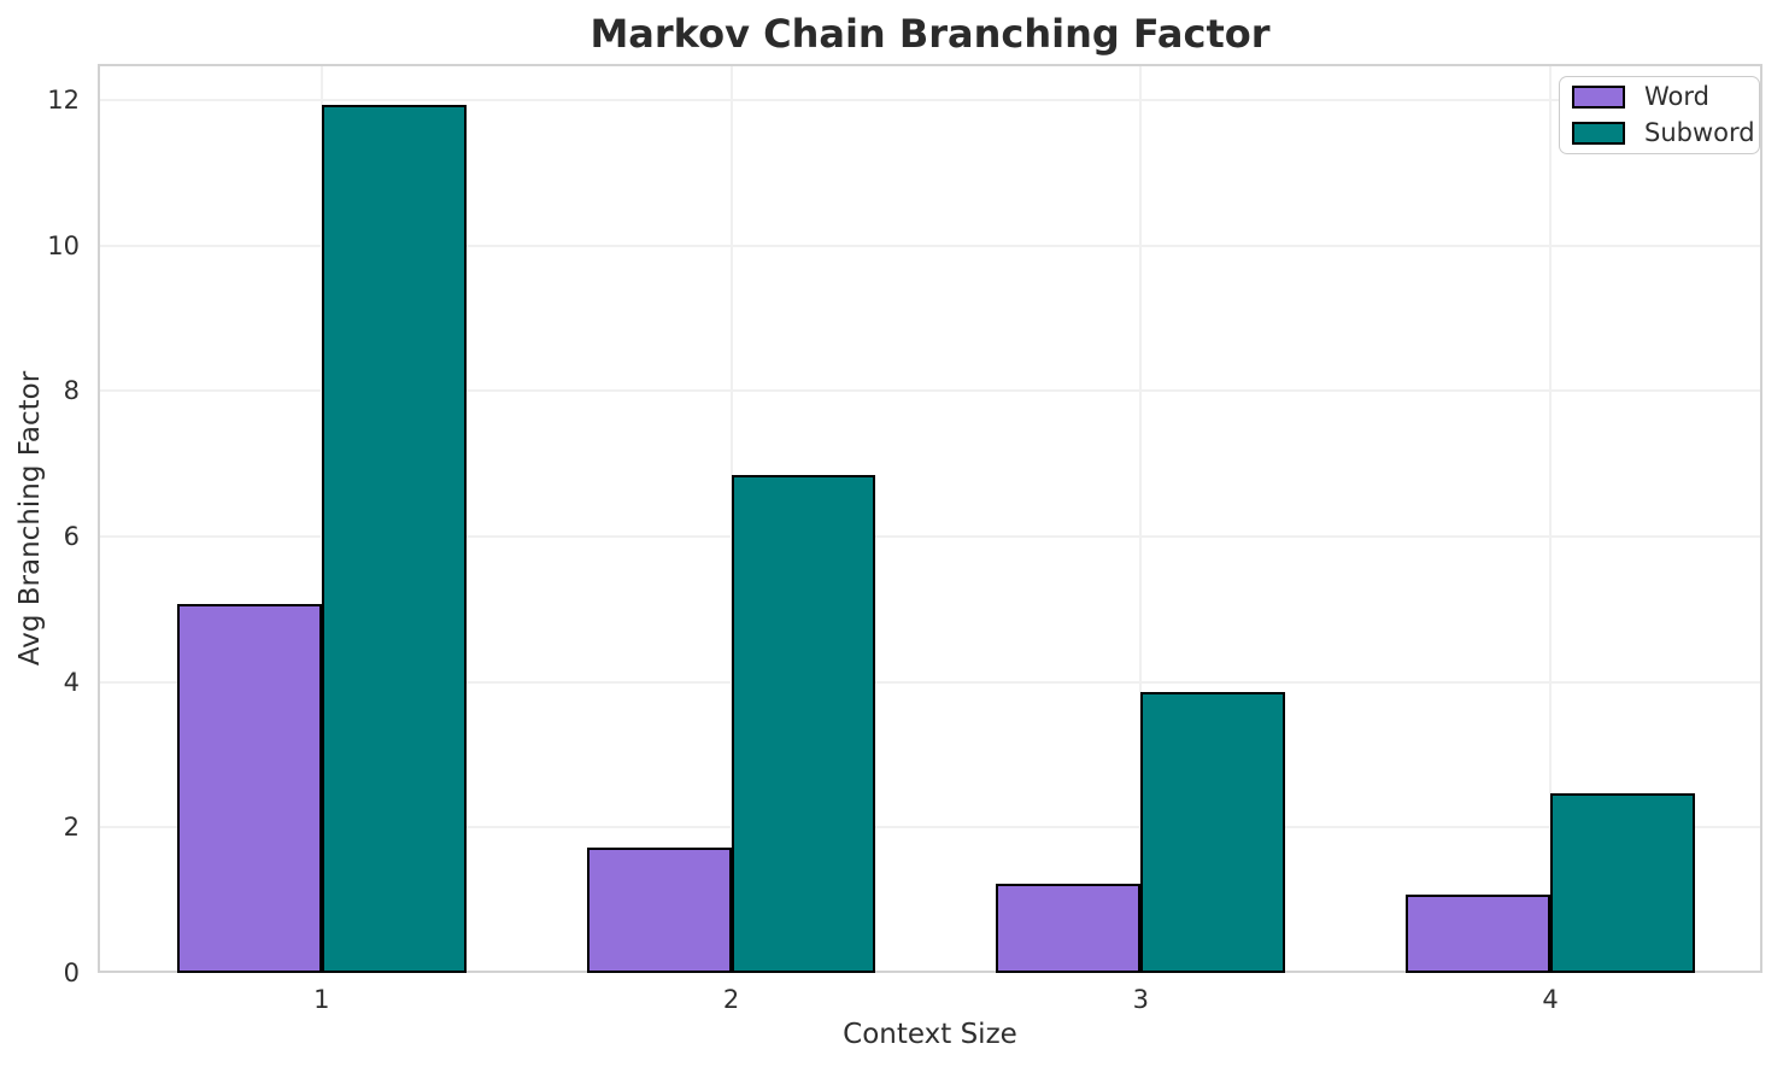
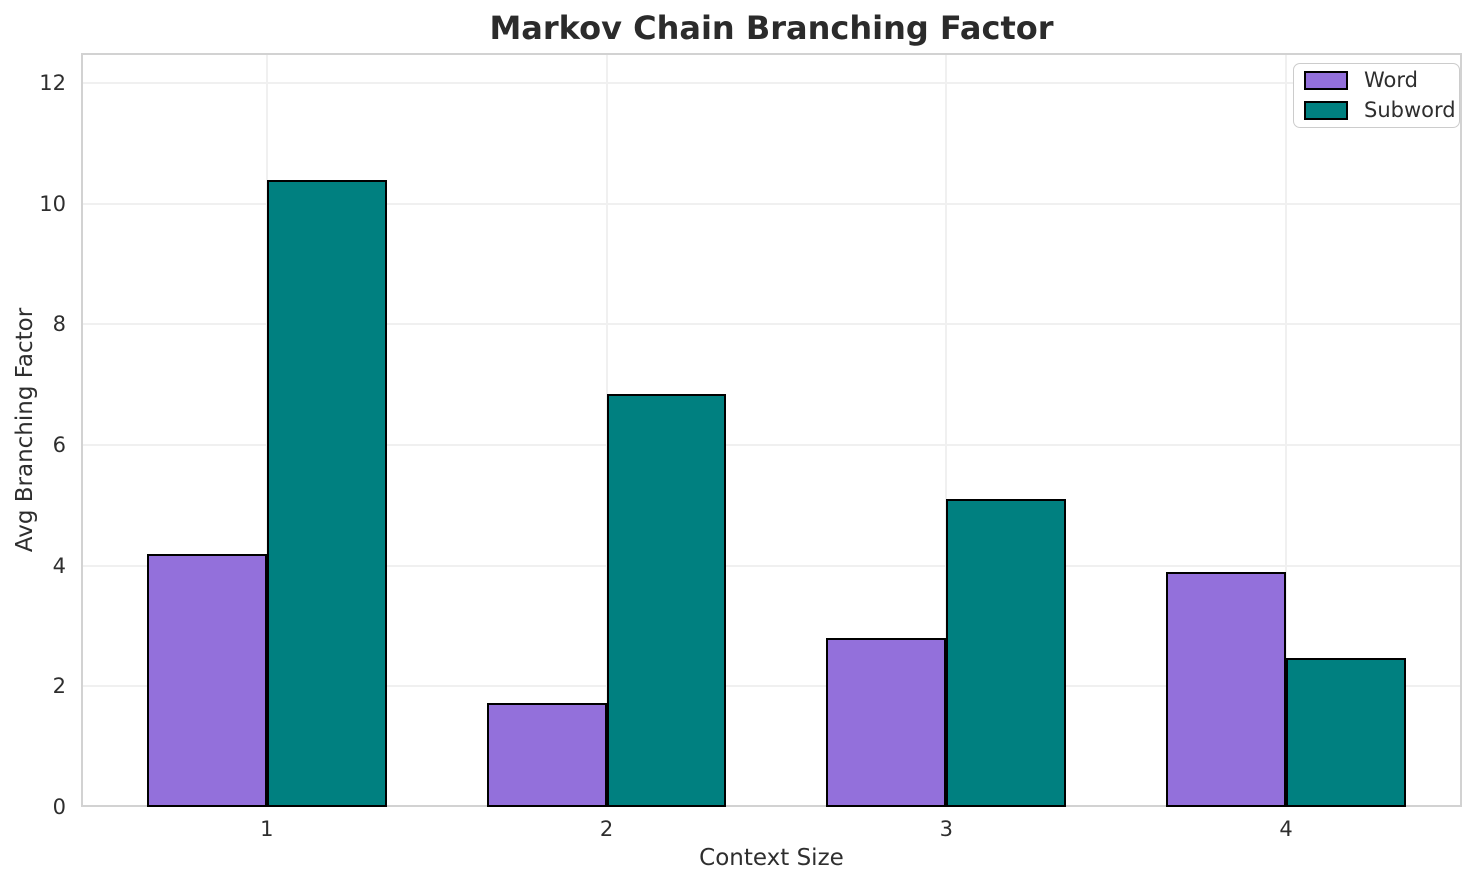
Word/1: 5.1 -> 4.2
Subword/1: 11.9 -> 10.4
Word/3: 1.2 -> 2.8
Subword/3: 3.9 -> 5.1
Word/4: 1.1 -> 3.9
